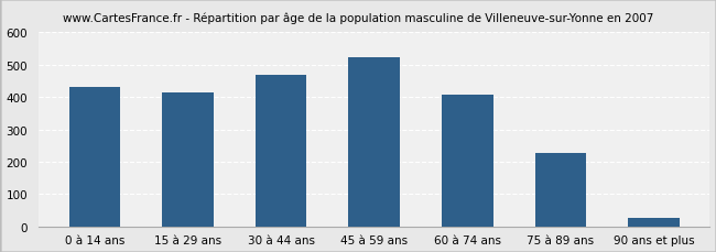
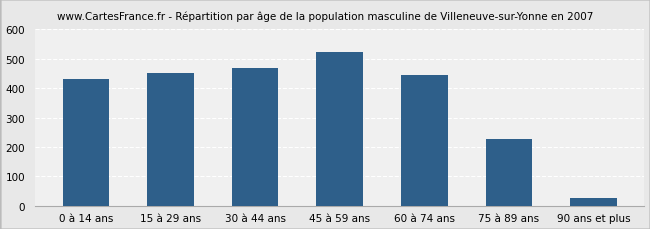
15 à 29 ans: 415 -> 450
60 à 74 ans: 407 -> 445
